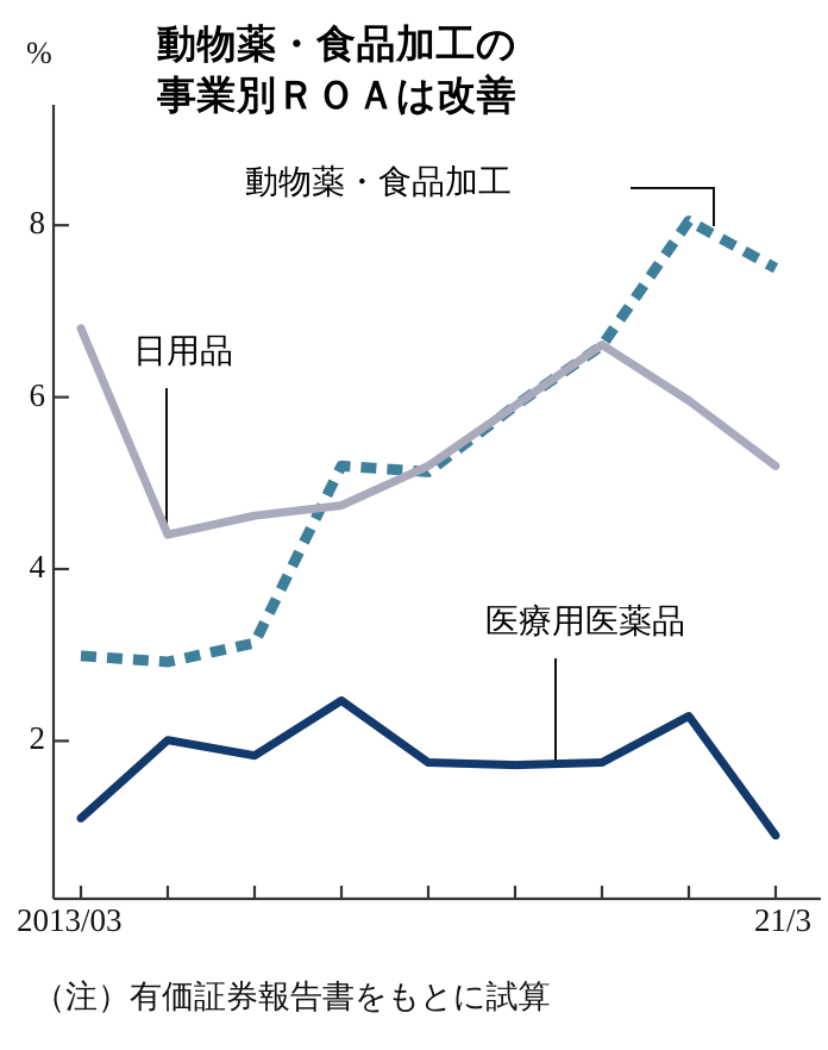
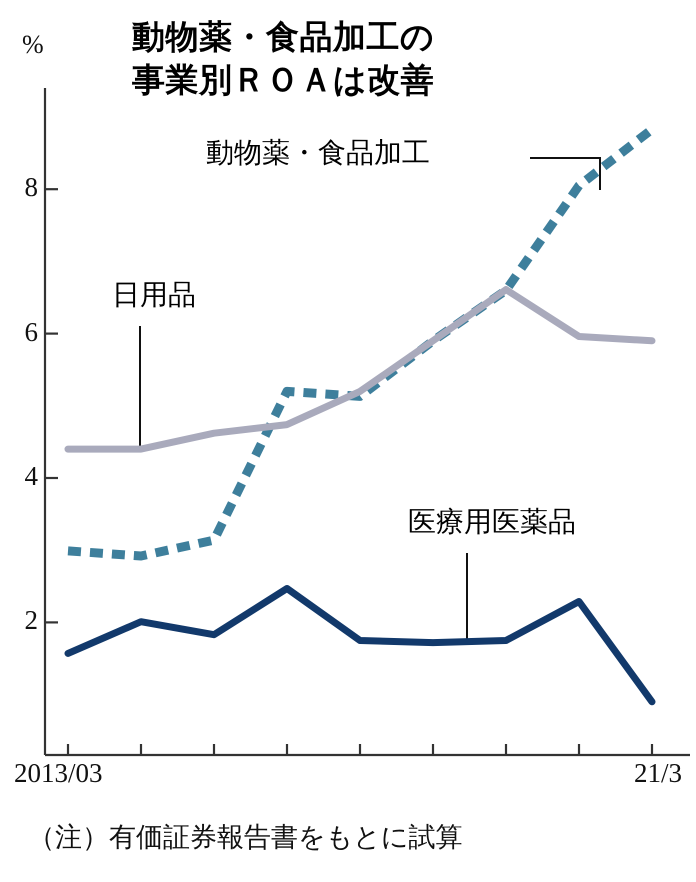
日用品/2013/03: 6.8 -> 4.4
医療用医薬品/2013/03: 1.1 -> 1.6
動物薬・食品加工/21/3: 7.5 -> 8.8
日用品/21/3: 5.2 -> 5.9
